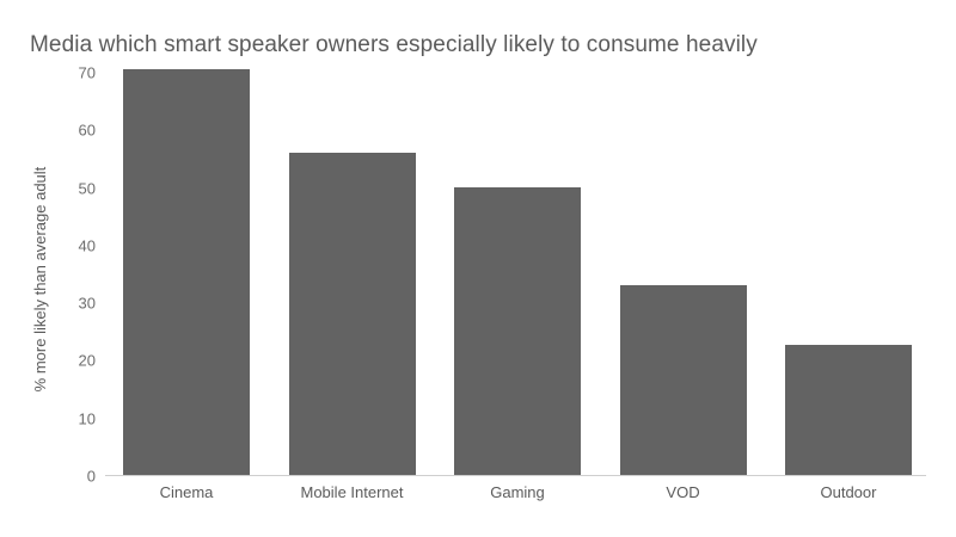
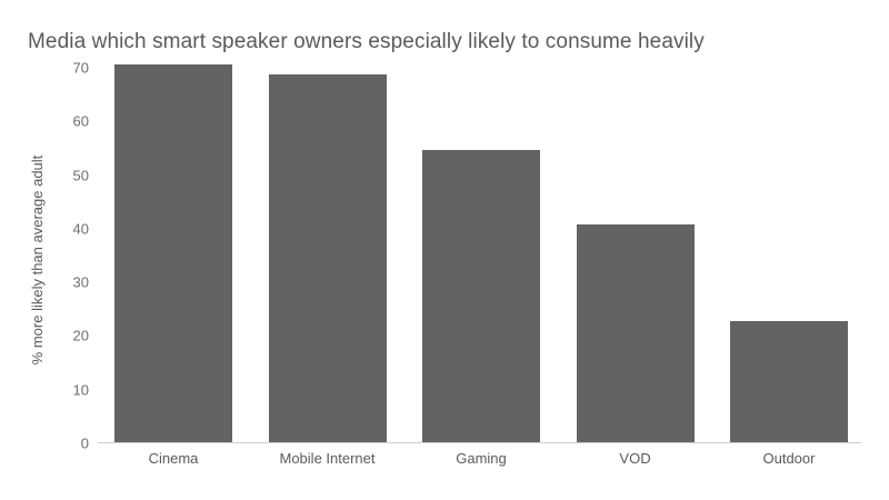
Mobile Internet: 56 -> 68
Gaming: 50 -> 54
VOD: 33 -> 40
